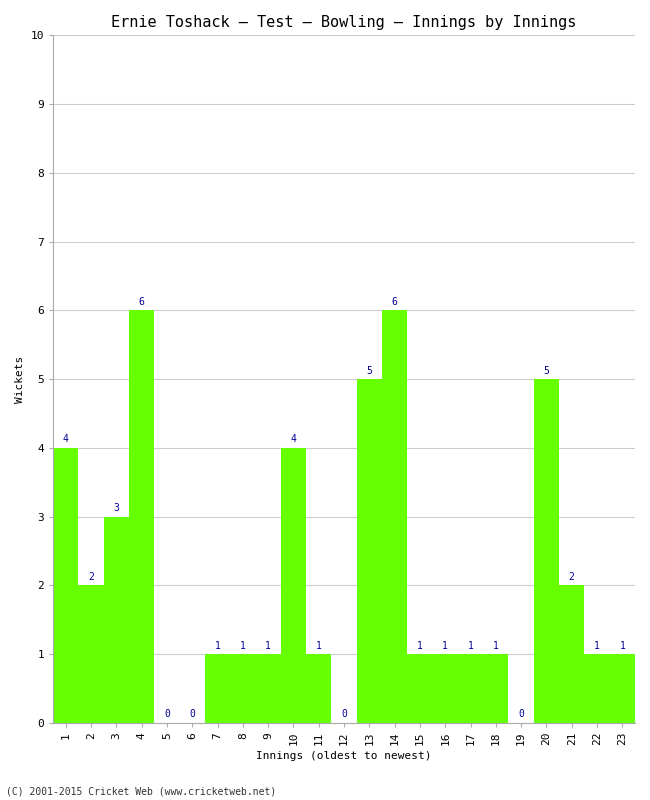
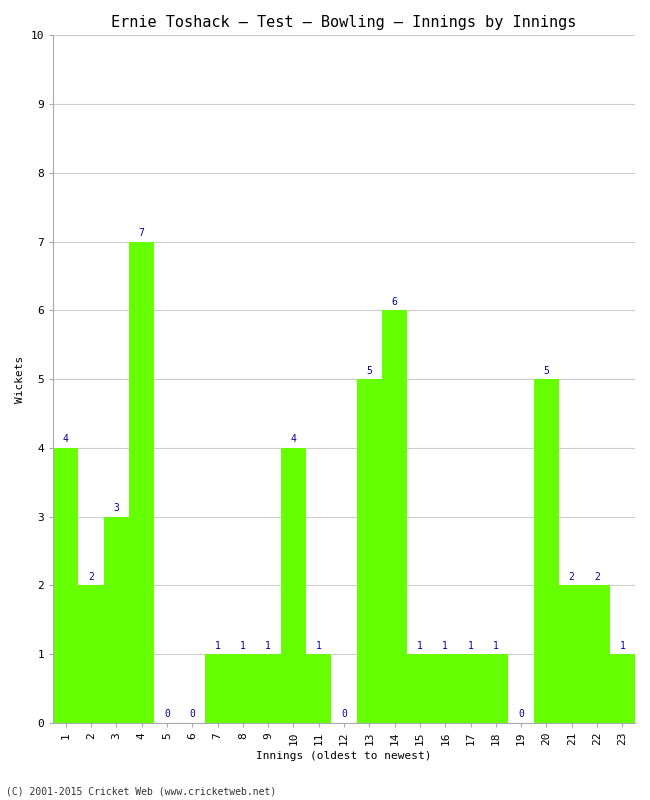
4: 6 -> 7
22: 1 -> 2
